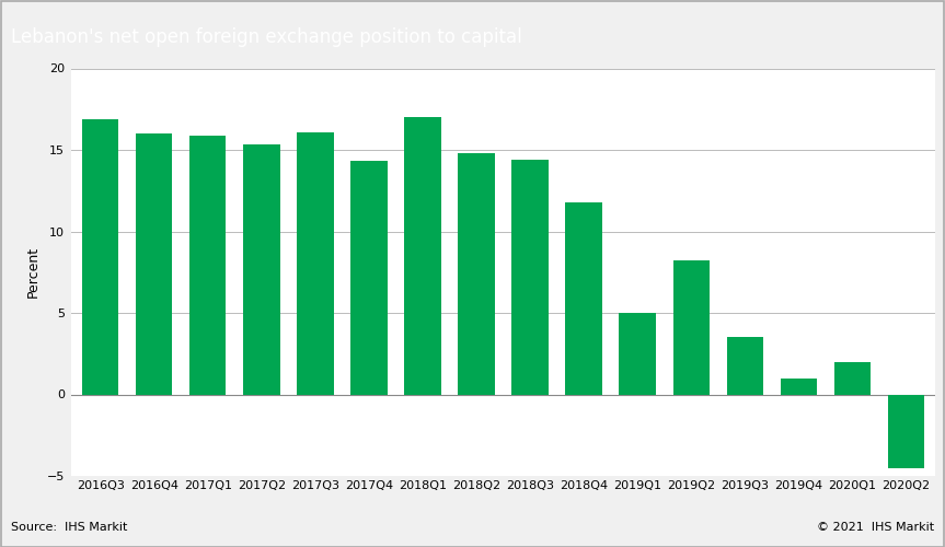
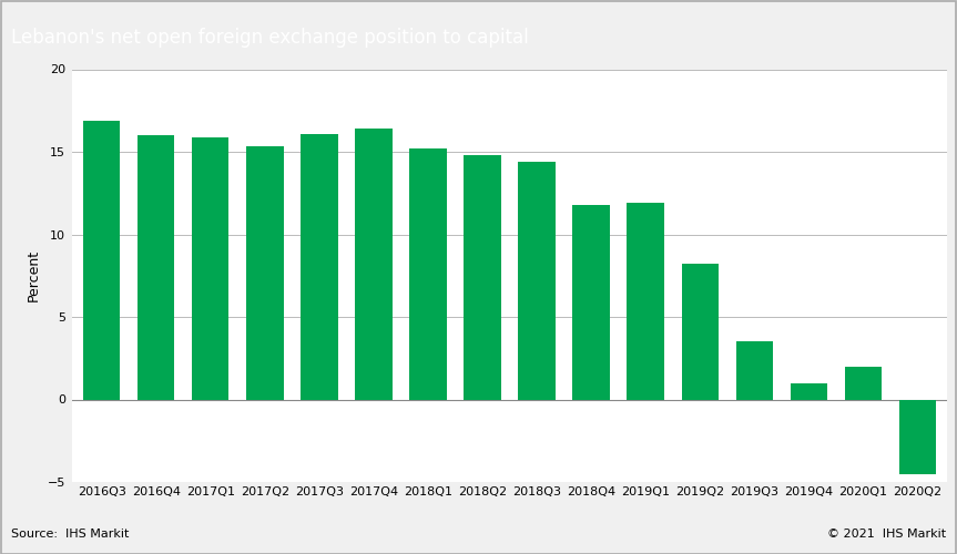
2017Q4: 14.3 -> 16.4
2018Q1: 17.0 -> 15.2
2019Q1: 5.0 -> 11.9
